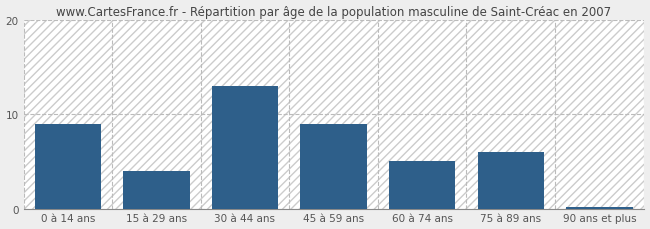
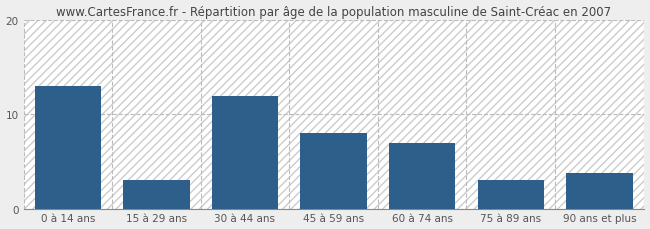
0 à 14 ans: 9.0 -> 13.0
15 à 29 ans: 4.0 -> 3.0
30 à 44 ans: 13.0 -> 12.0
45 à 59 ans: 9.0 -> 8.0
60 à 74 ans: 5.0 -> 7.0
75 à 89 ans: 6.0 -> 3.0
90 ans et plus: 0.2 -> 3.8
